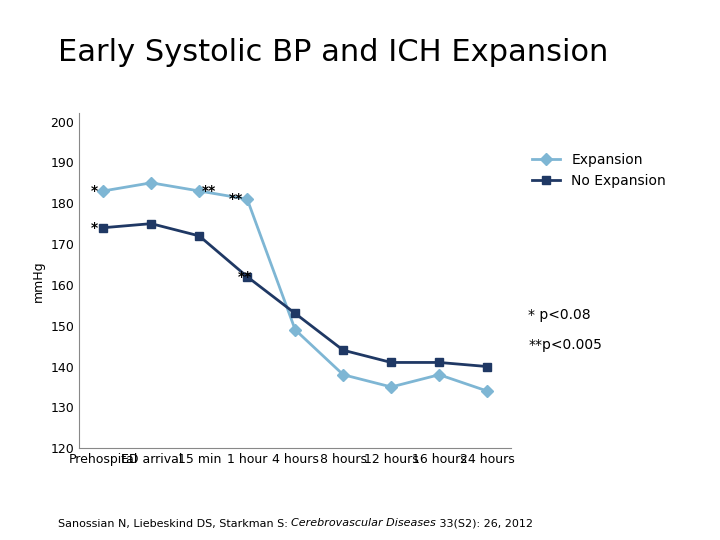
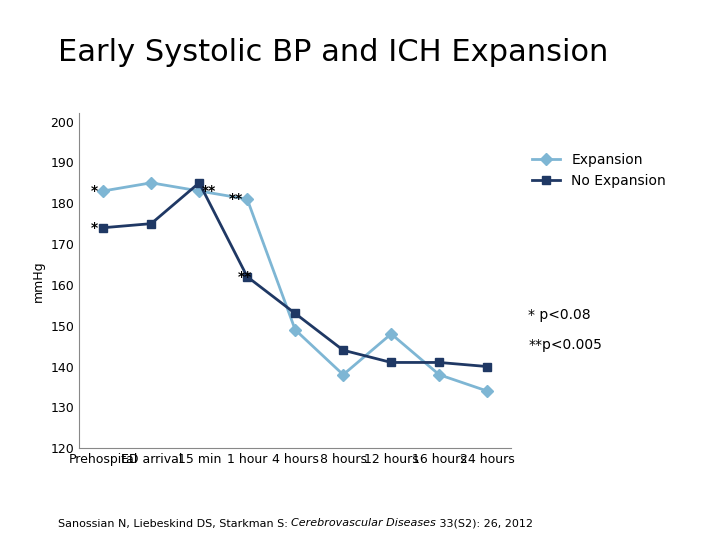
No Expansion/15 min: 172 -> 185
Expansion/12 hours: 135 -> 148
